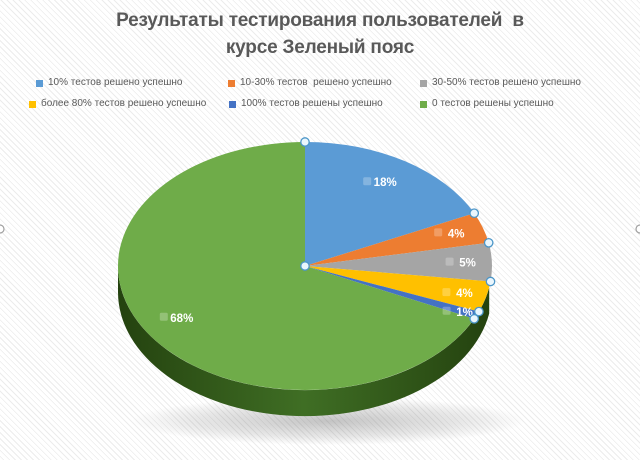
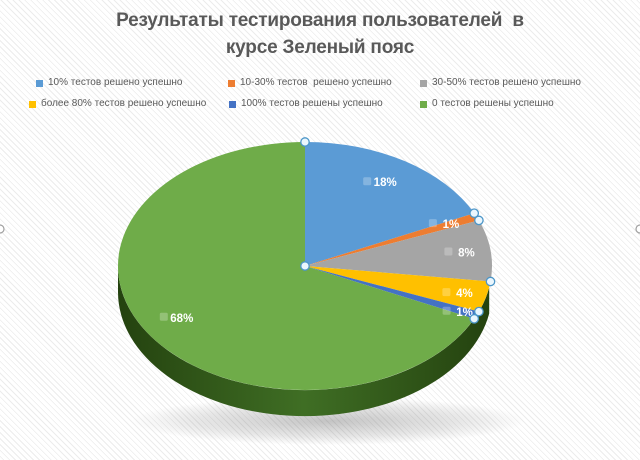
10-30% тестов решено успешно: 4% -> 1%
30-50% тестов решено успешно: 5% -> 8%
